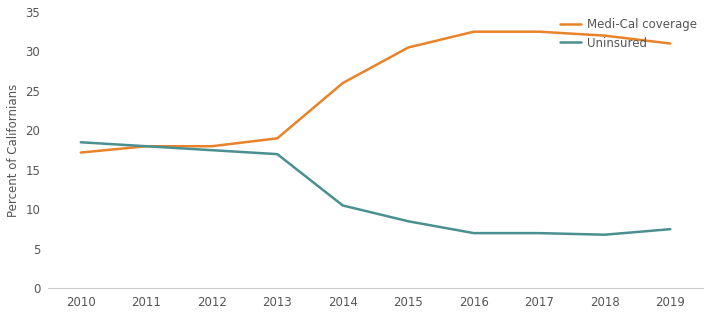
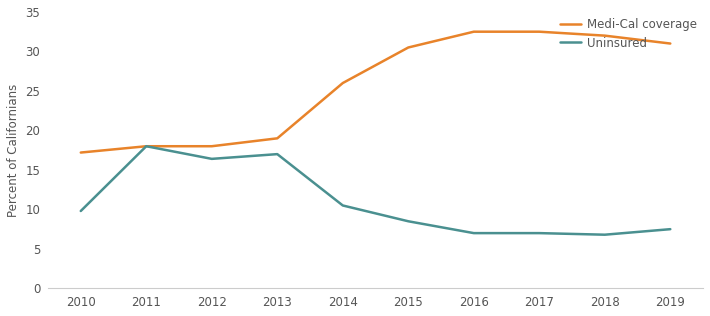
Uninsured/2010: 18.5 -> 9.8
Uninsured/2012: 17.5 -> 16.4
